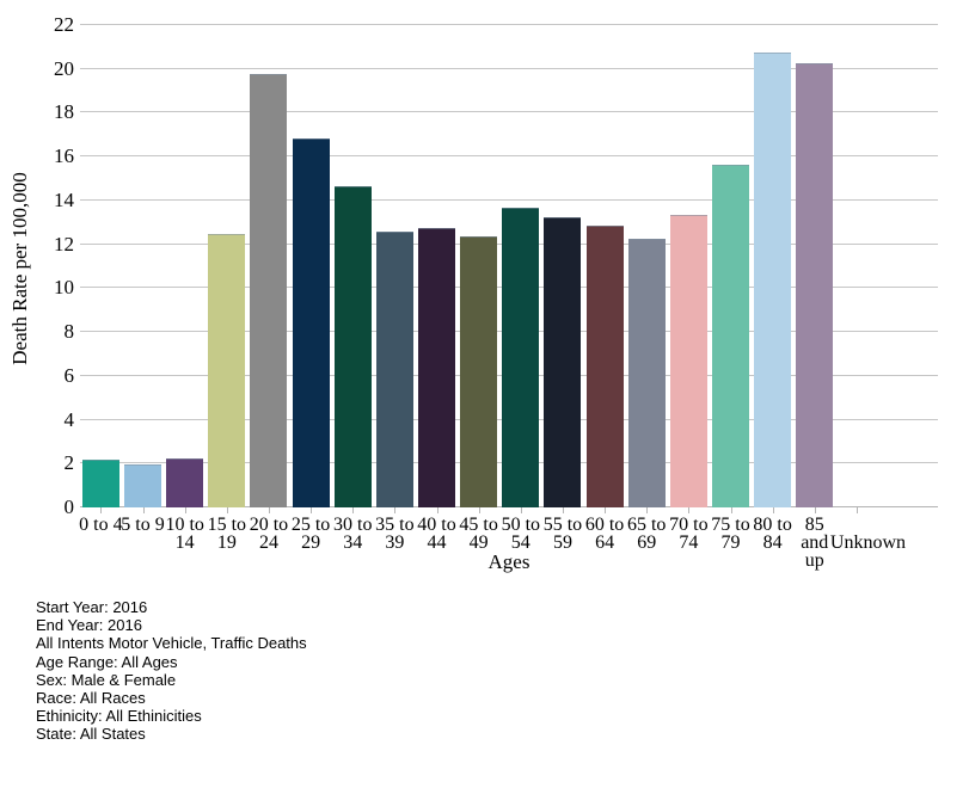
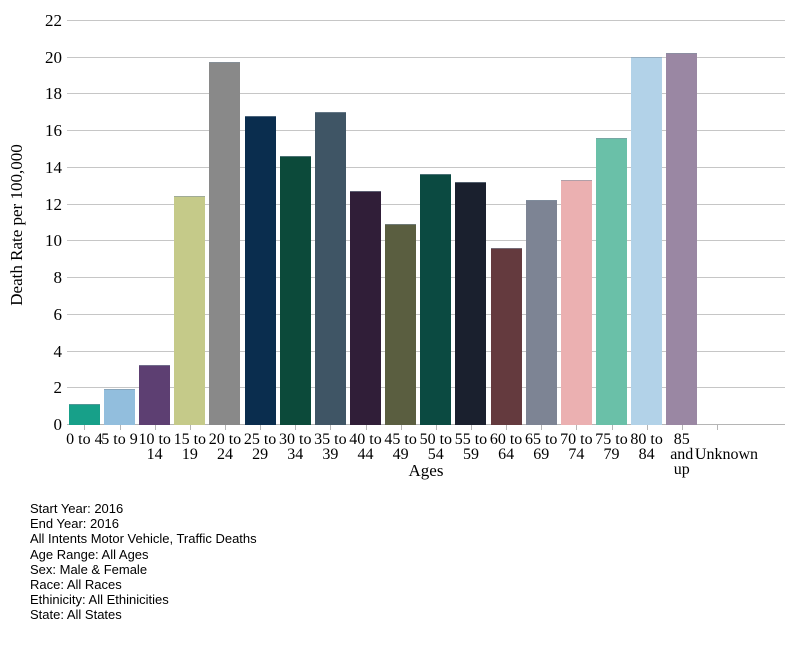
0 to 4: 2.1 -> 1.1
10 to 14: 2.2 -> 3.2
35 to 39: 12.5 -> 17.0
45 to 49: 12.3 -> 10.9
60 to 64: 12.8 -> 9.6
80 to 84: 20.7 -> 20.0
